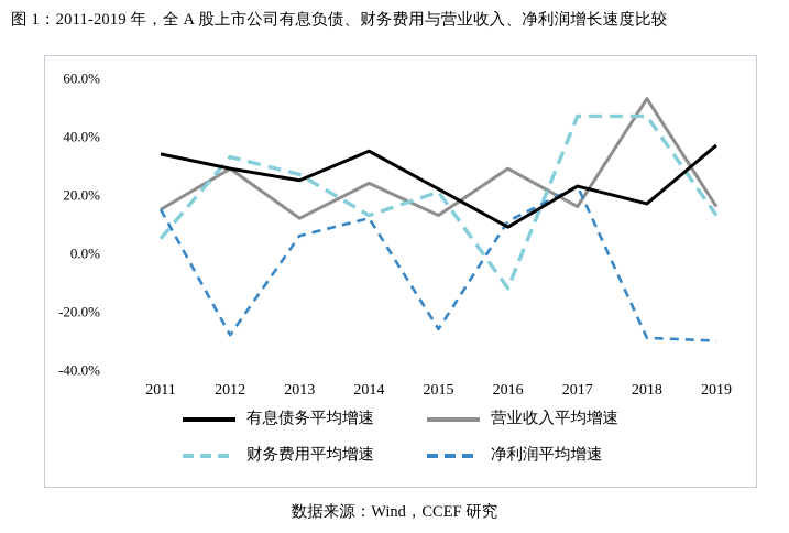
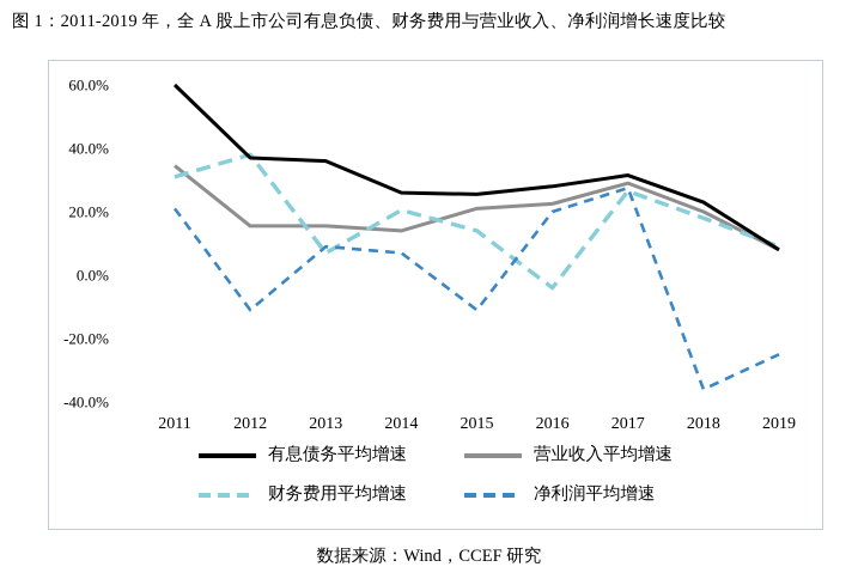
有息债务平均增速/2011: 34% -> 60%
营业收入平均增速/2011: 15% -> 34%
财务费用平均增速/2011: 5% -> 31%
净利润平均增速/2011: 15% -> 21%
有息债务平均增速/2012: 29% -> 37%
营业收入平均增速/2012: 29% -> 16%
财务费用平均增速/2012: 33% -> 38%
净利润平均增速/2012: -28% -> -11%
有息债务平均增速/2013: 25% -> 36%
营业收入平均增速/2013: 12% -> 16%
财务费用平均增速/2013: 27% -> 7%
净利润平均增速/2013: 6% -> 9%
有息债务平均增速/2014: 35% -> 26%
营业收入平均增速/2014: 24% -> 14%
财务费用平均增速/2014: 13% -> 20%
净利润平均增速/2014: 12% -> 7%
有息债务平均增速/2015: 22% -> 26%
营业收入平均增速/2015: 13% -> 21%
财务费用平均增速/2015: 21% -> 14%
净利润平均增速/2015: -26% -> -11%
有息债务平均增速/2016: 9% -> 28%
营业收入平均增速/2016: 29% -> 22%
财务费用平均增速/2016: -12% -> -4%
净利润平均增速/2016: 11% -> 20%
有息债务平均增速/2017: 23% -> 32%
营业收入平均增速/2017: 16% -> 29%
财务费用平均增速/2017: 47% -> 26%
净利润平均增速/2017: 23% -> 28%
有息债务平均增速/2018: 17% -> 23%
营业收入平均增速/2018: 53% -> 20%
财务费用平均增速/2018: 47% -> 18%
净利润平均增速/2018: -29% -> -36%
有息债务平均增速/2019: 37% -> 8%
营业收入平均增速/2019: 16% -> 8%
财务费用平均增速/2019: 13% -> 9%
净利润平均增速/2019: -30% -> -25%
